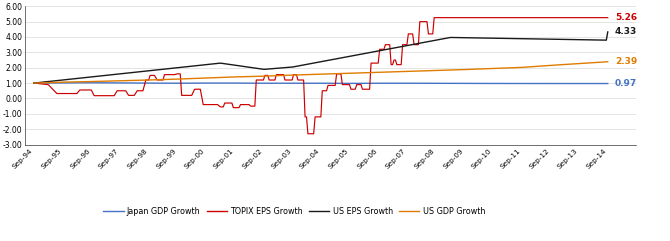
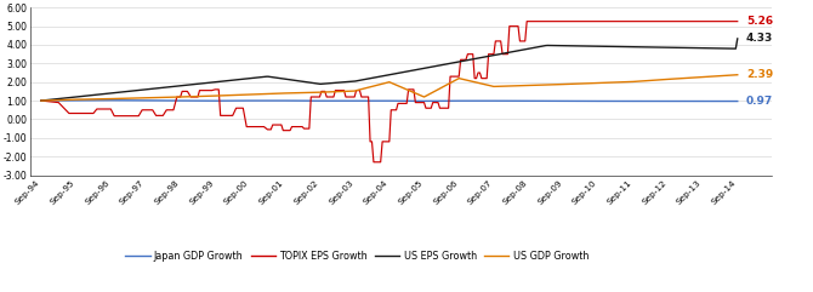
US GDP Growth/Sep-04: 1.6 -> 2.0
US GDP Growth/Sep-05: 1.6 -> 1.2
US GDP Growth/Sep-06: 1.7 -> 2.2
